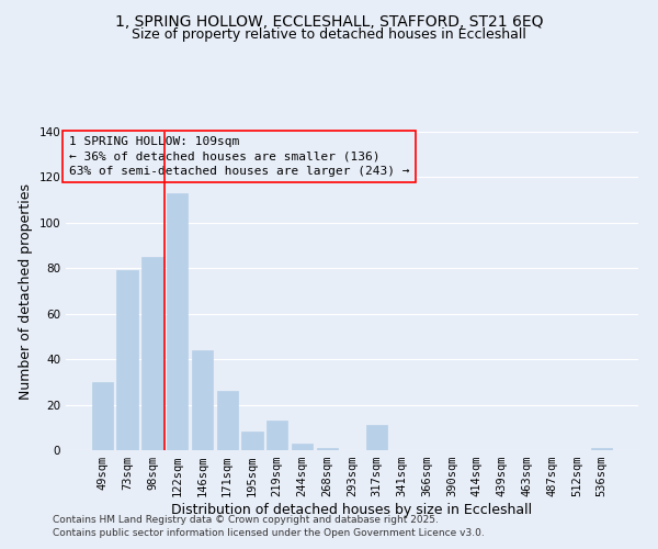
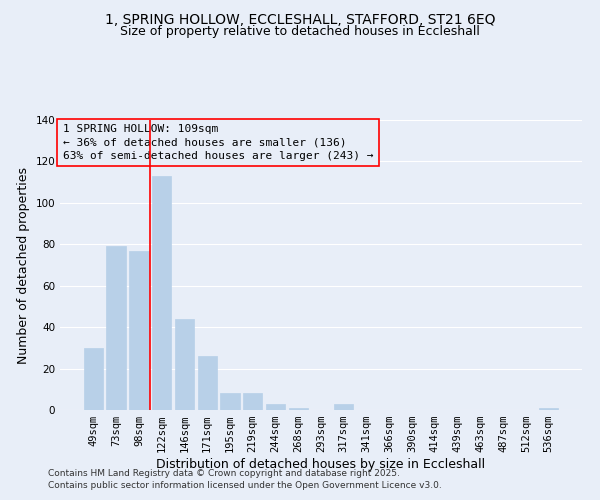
98sqm: 85 -> 77
219sqm: 13 -> 8
317sqm: 11 -> 3
